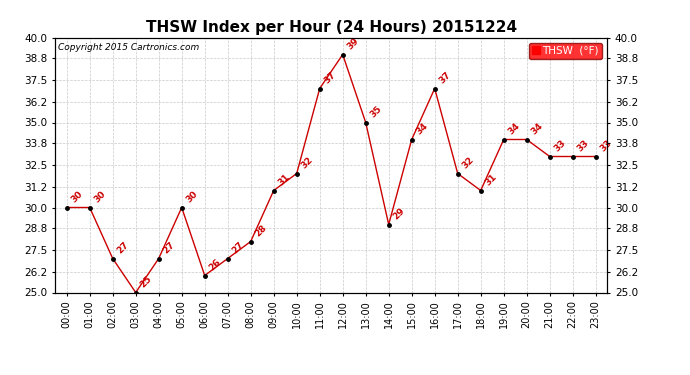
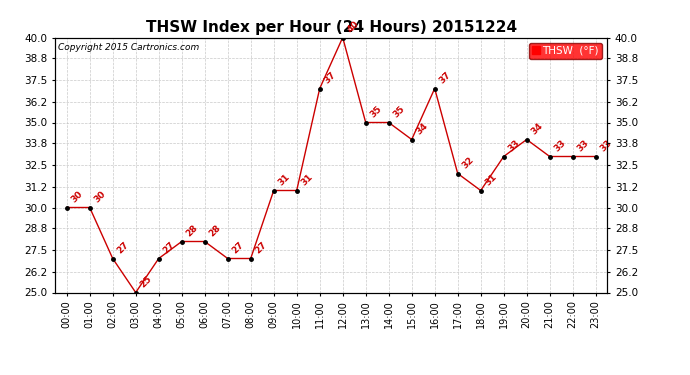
05:00: 30 -> 28
06:00: 26 -> 28
08:00: 28 -> 27
10:00: 32 -> 31
12:00: 39 -> 40
14:00: 29 -> 35
19:00: 34 -> 33
